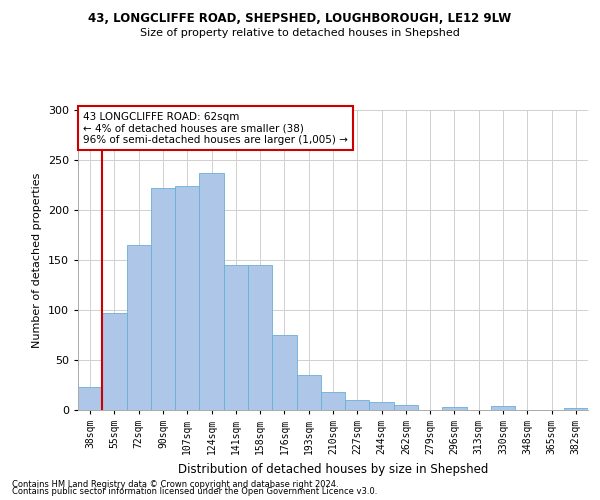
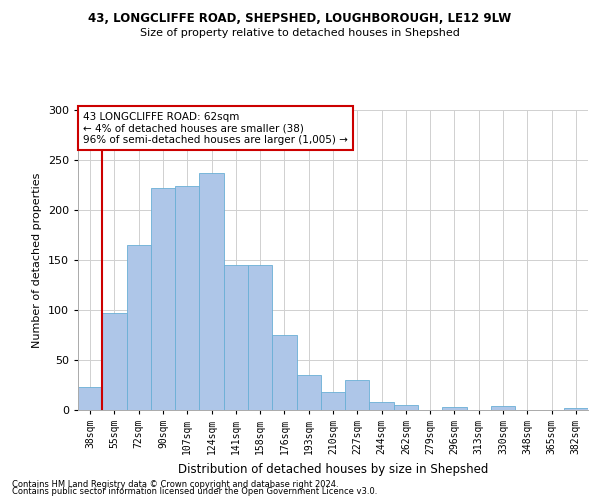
227sqm: 10 -> 30
